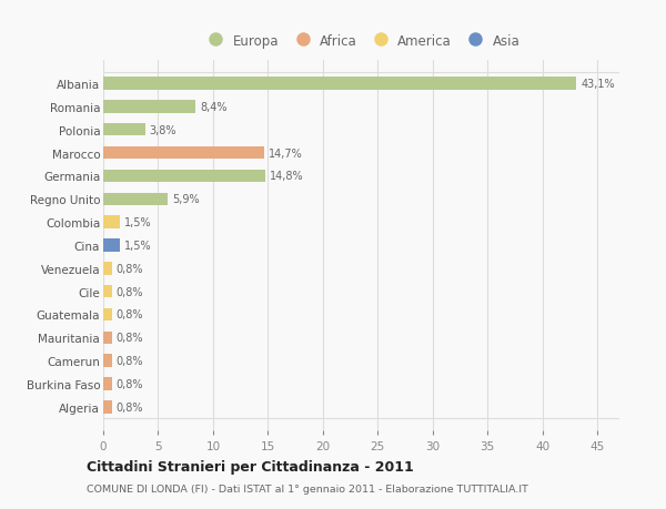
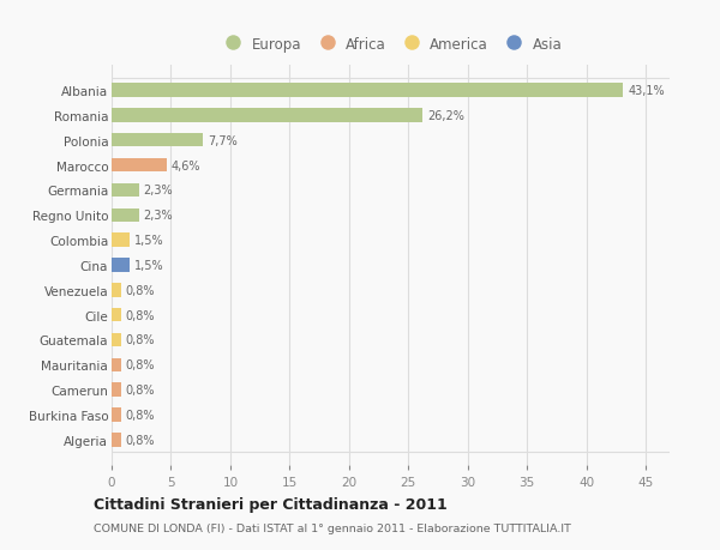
Romania: 8,4% -> 26,2%
Polonia: 3,8% -> 7,7%
Marocco: 14,7% -> 4,6%
Germania: 14,8% -> 2,3%
Regno Unito: 5,9% -> 2,3%
